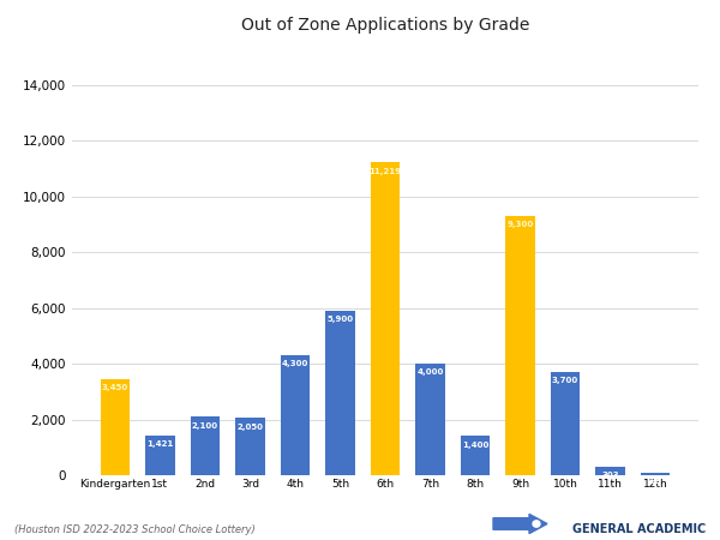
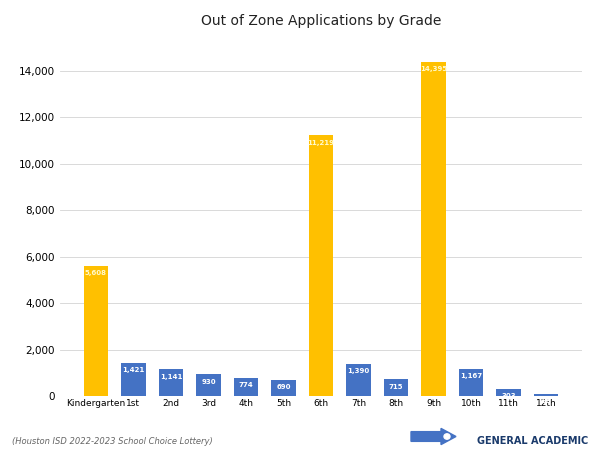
Kindergarten: 3,450 -> 5,610
2nd: 2,100 -> 1,140
3rd: 2,050 -> 930
4th: 4,300 -> 770
5th: 5,900 -> 690
7th: 4,000 -> 1,390
8th: 1,400 -> 720
9th: 9,300 -> 14,400
10th: 3,700 -> 1,170
